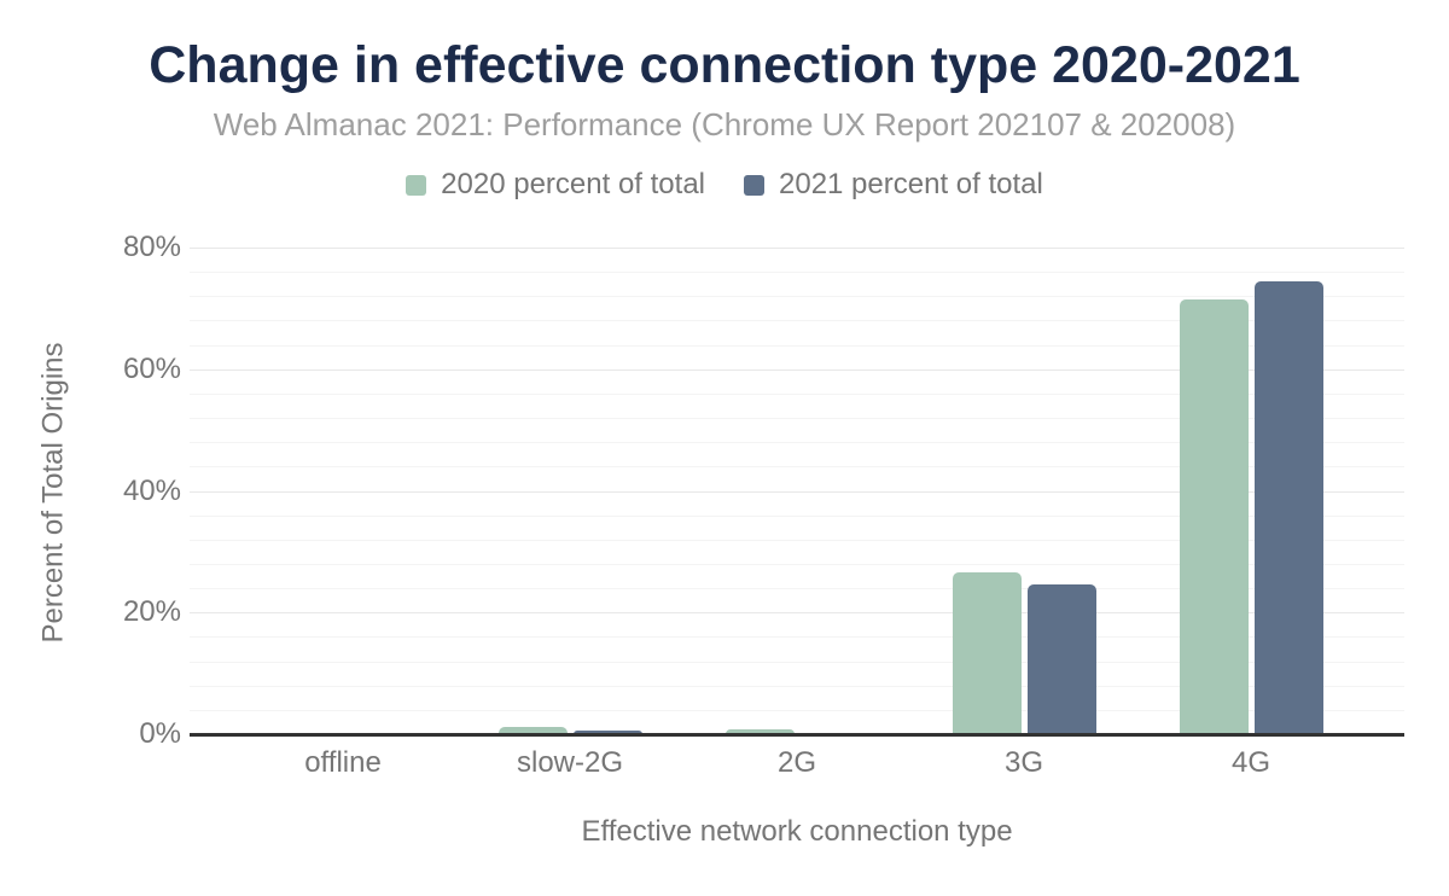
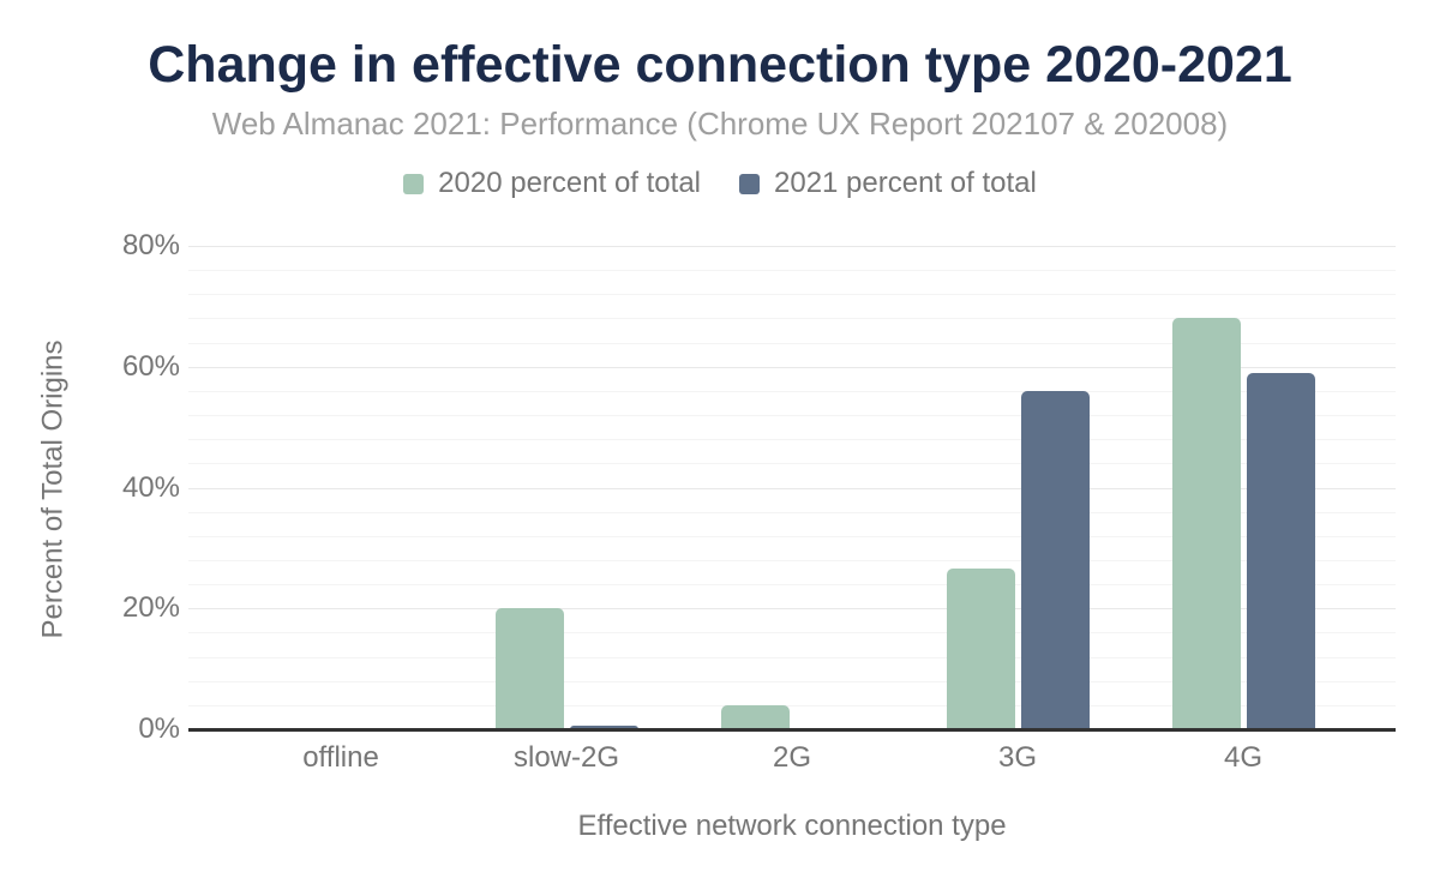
2020 percent of total/slow-2G: 1% -> 20%
2020 percent of total/2G: 1% -> 4%
2021 percent of total/3G: 25% -> 56%
2020 percent of total/4G: 71% -> 68%
2021 percent of total/4G: 74% -> 59%
